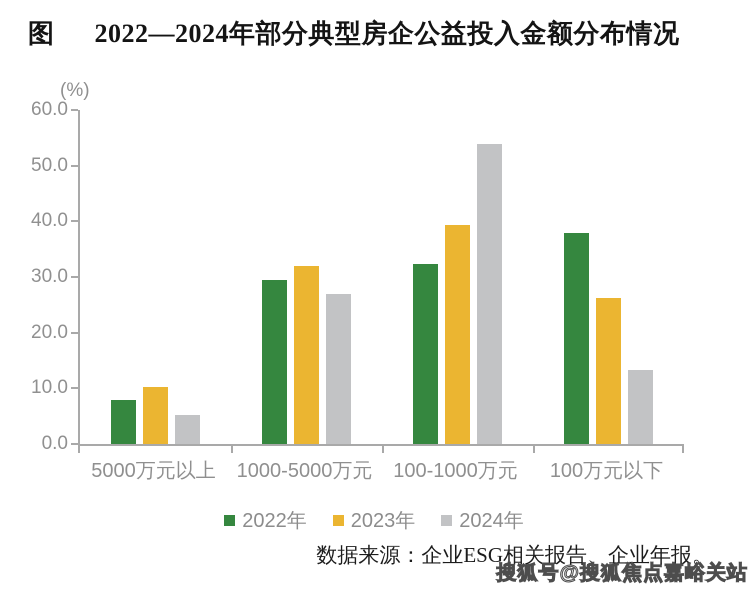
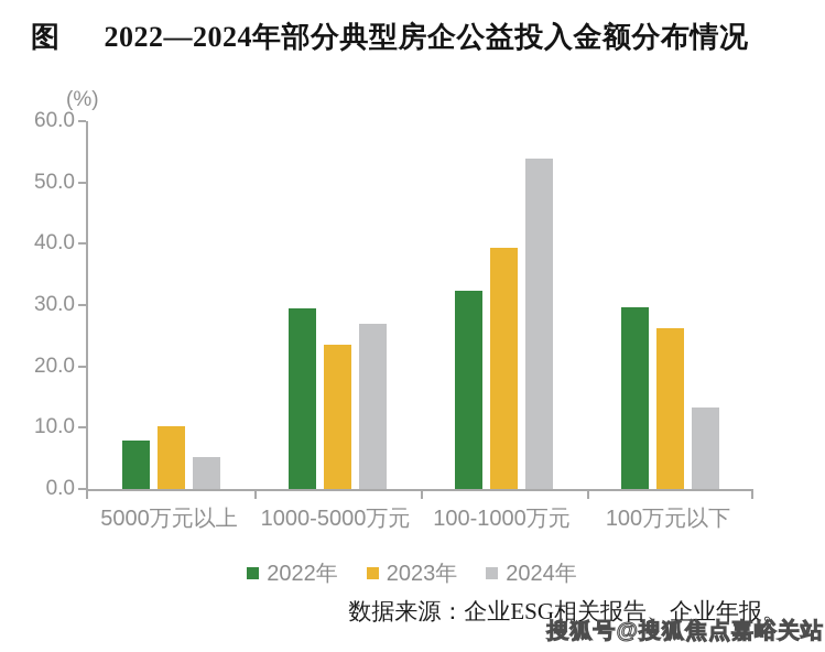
2023年/1000-5000万元: 32 -> 24
2022年/100万元以下: 38 -> 30
